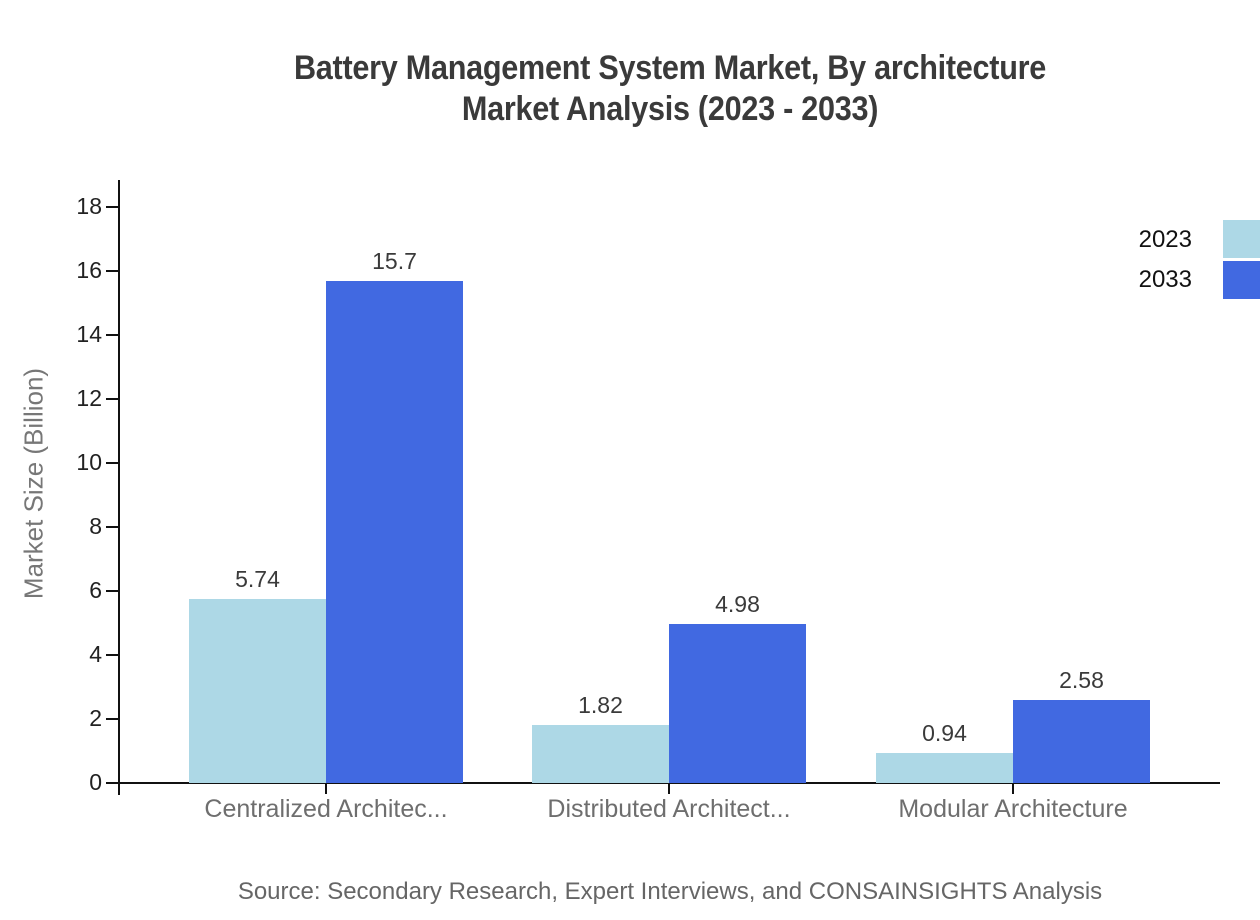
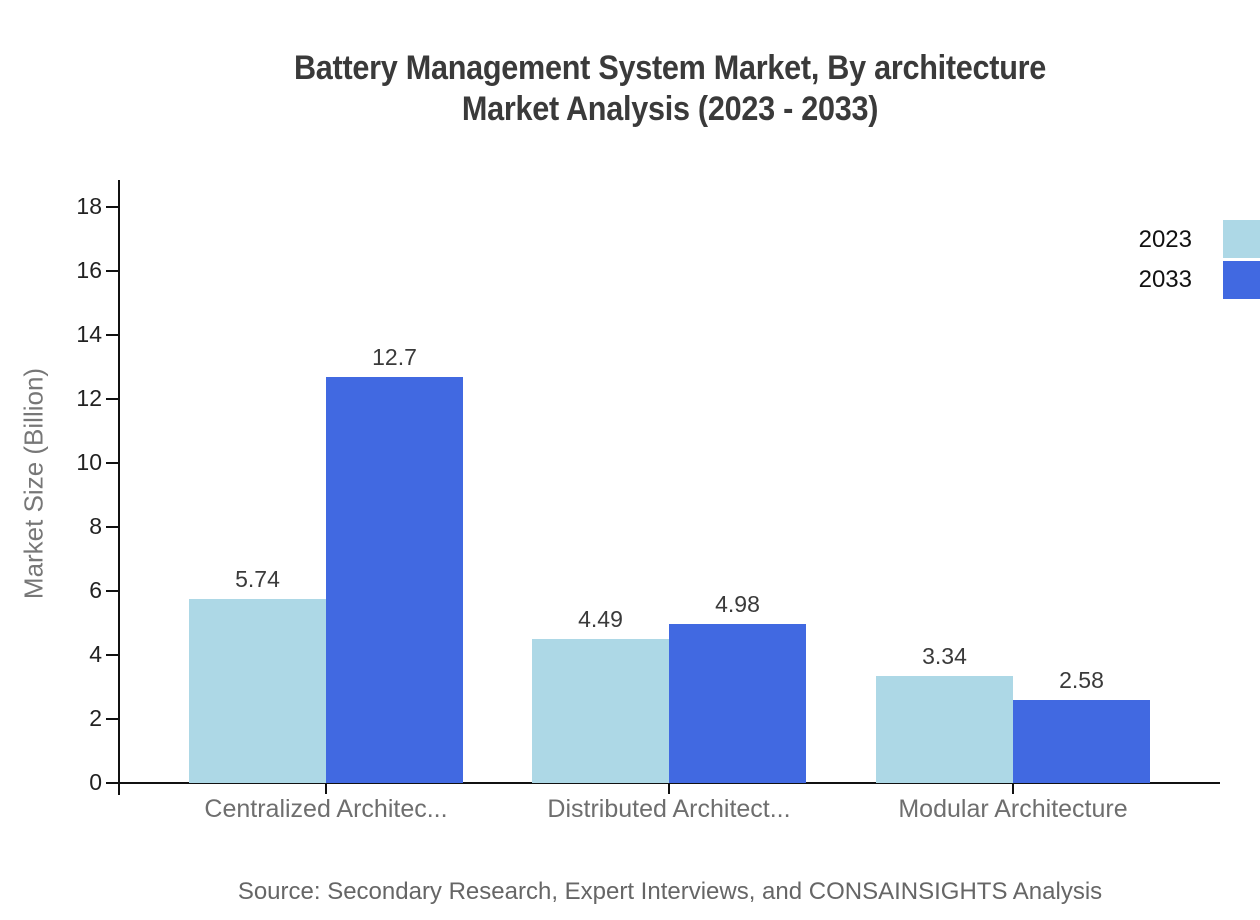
2033/Centralized Architec...: 15.7 -> 12.7
2023/Distributed Architect...: 1.82 -> 4.49
2023/Modular Architecture: 0.94 -> 3.34
